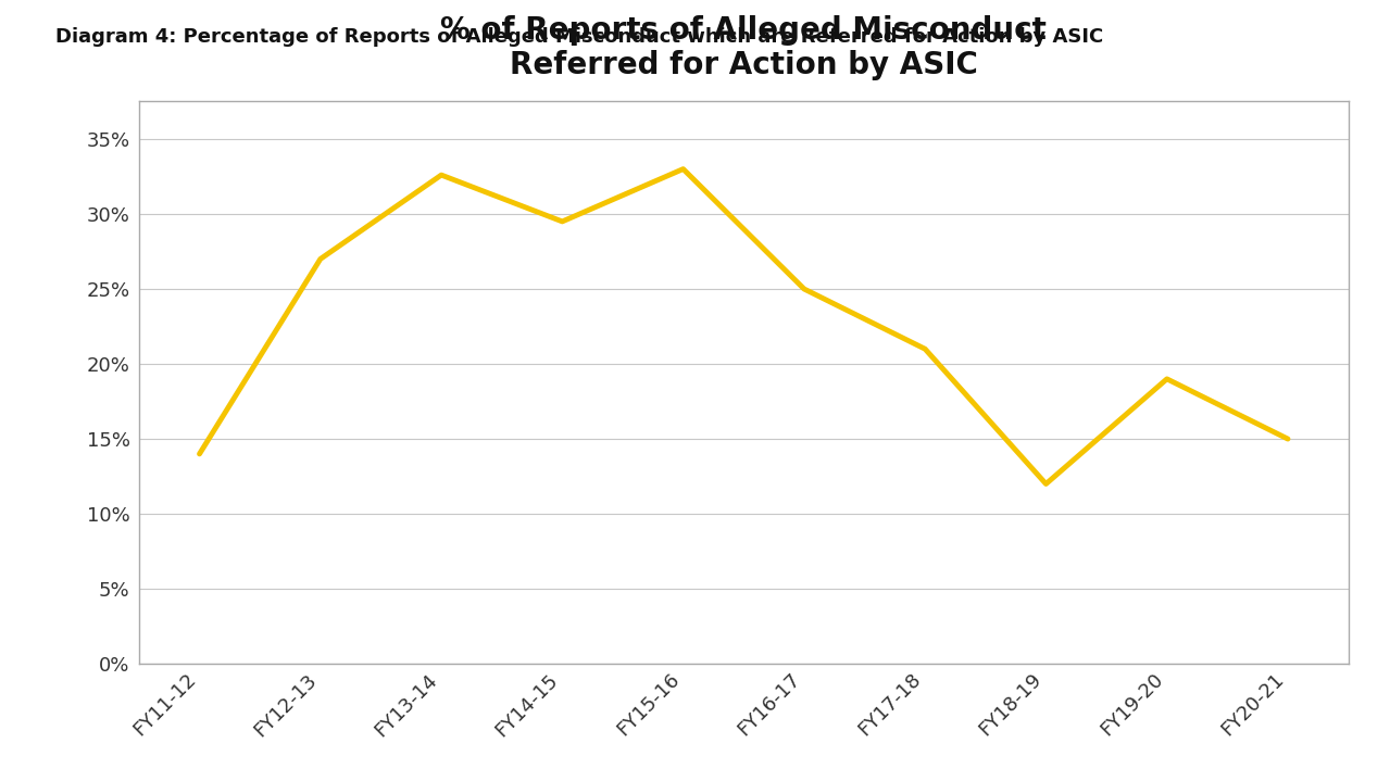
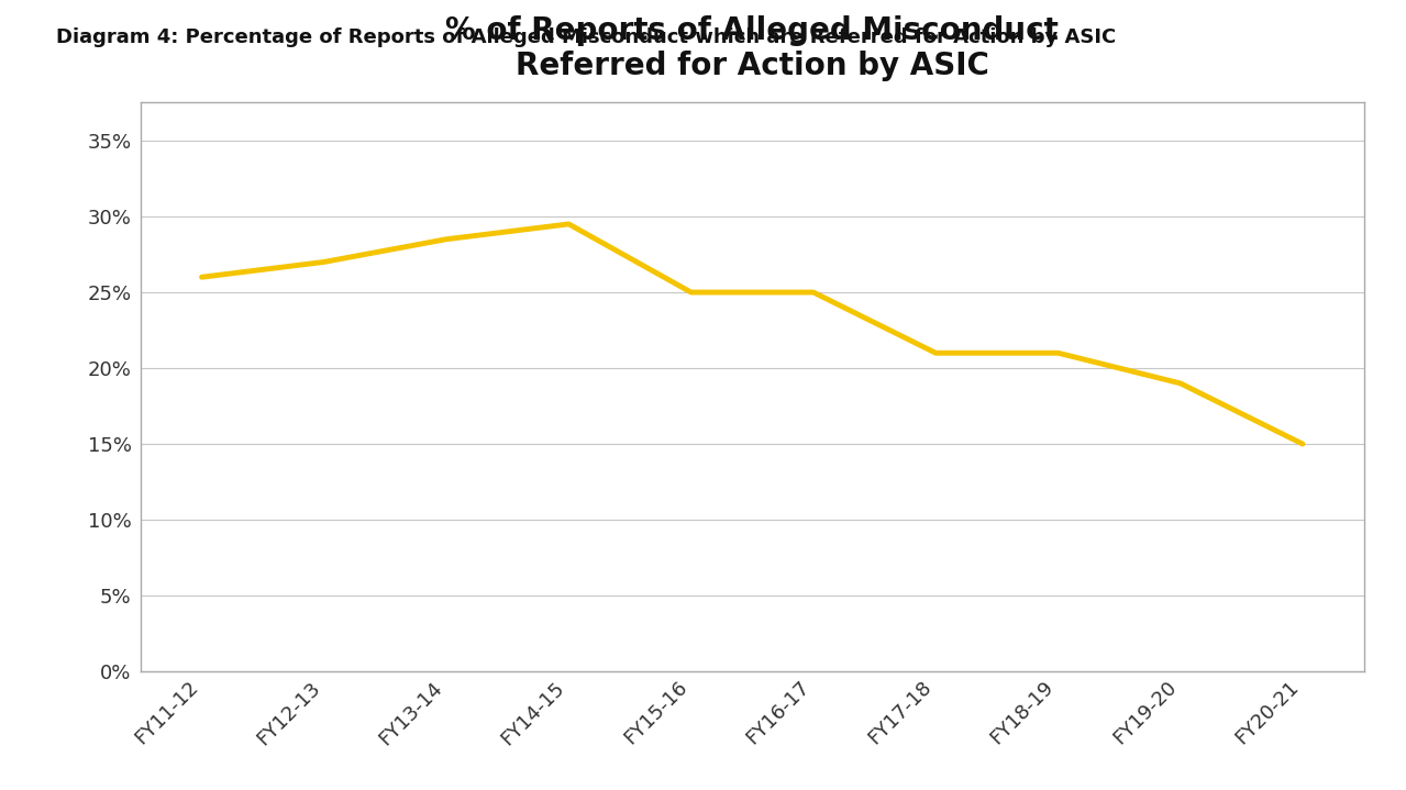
FY11-12: 14.0% -> 26.0%
FY13-14: 32.6% -> 28.5%
FY15-16: 33.0% -> 25.0%
FY18-19: 12.0% -> 21.0%
